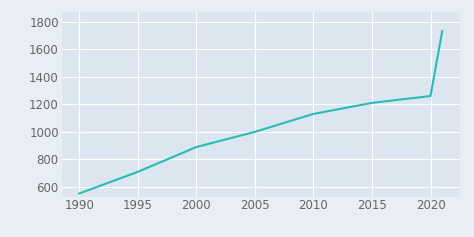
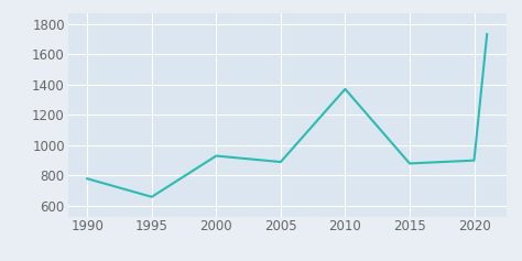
1990: 550 -> 780
1995: 710 -> 660
2000: 890 -> 930
2005: 1000 -> 890
2010: 1130 -> 1370
2015: 1210 -> 880
2020: 1260 -> 900
